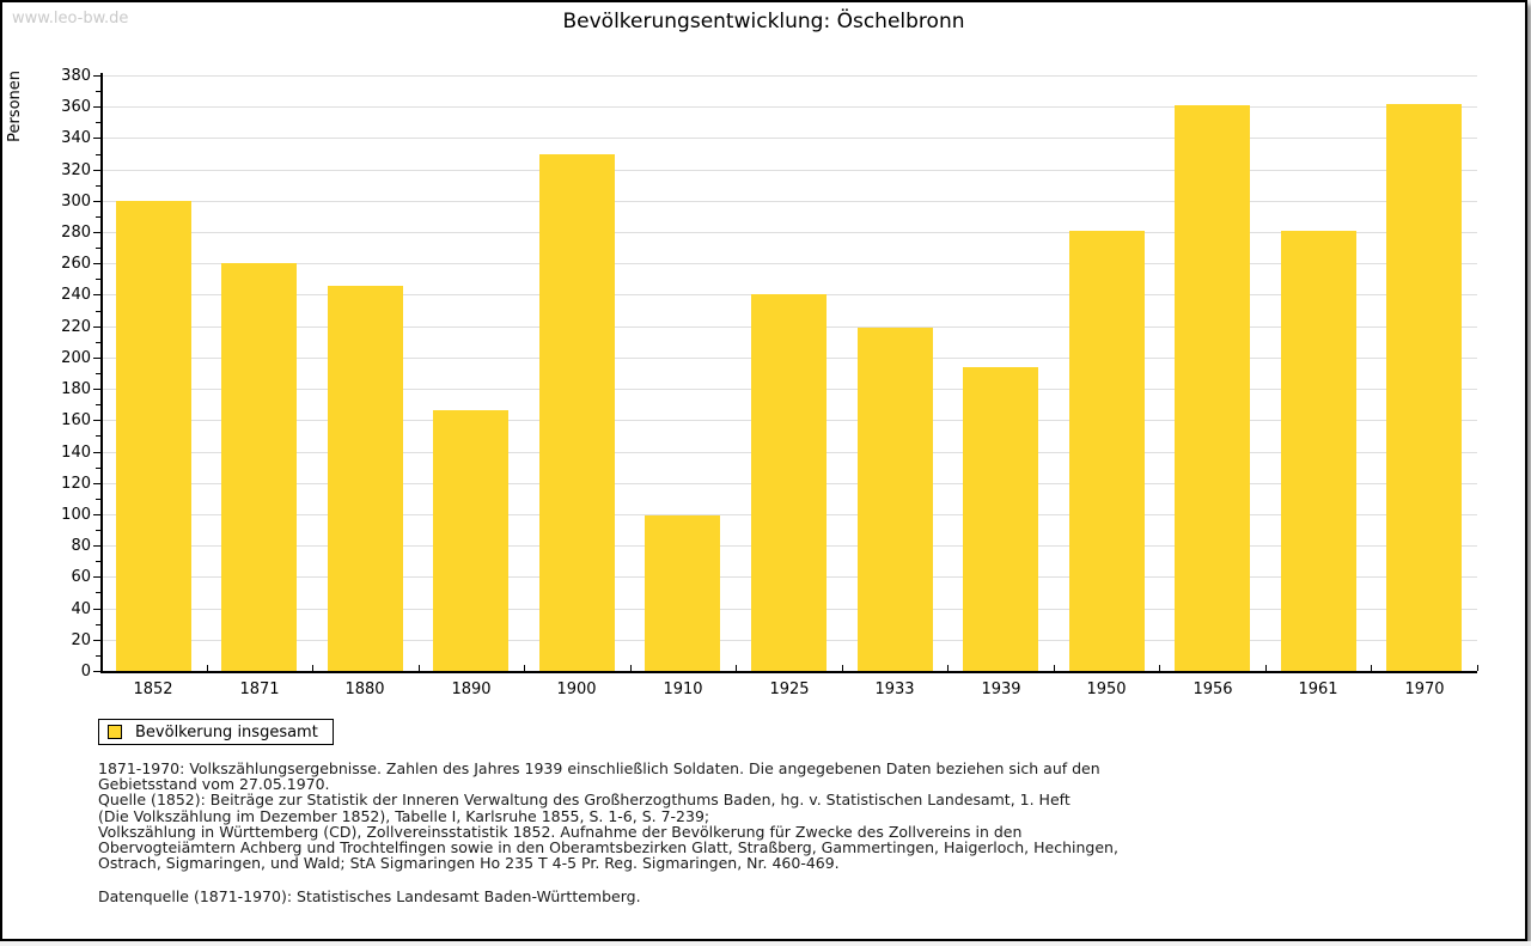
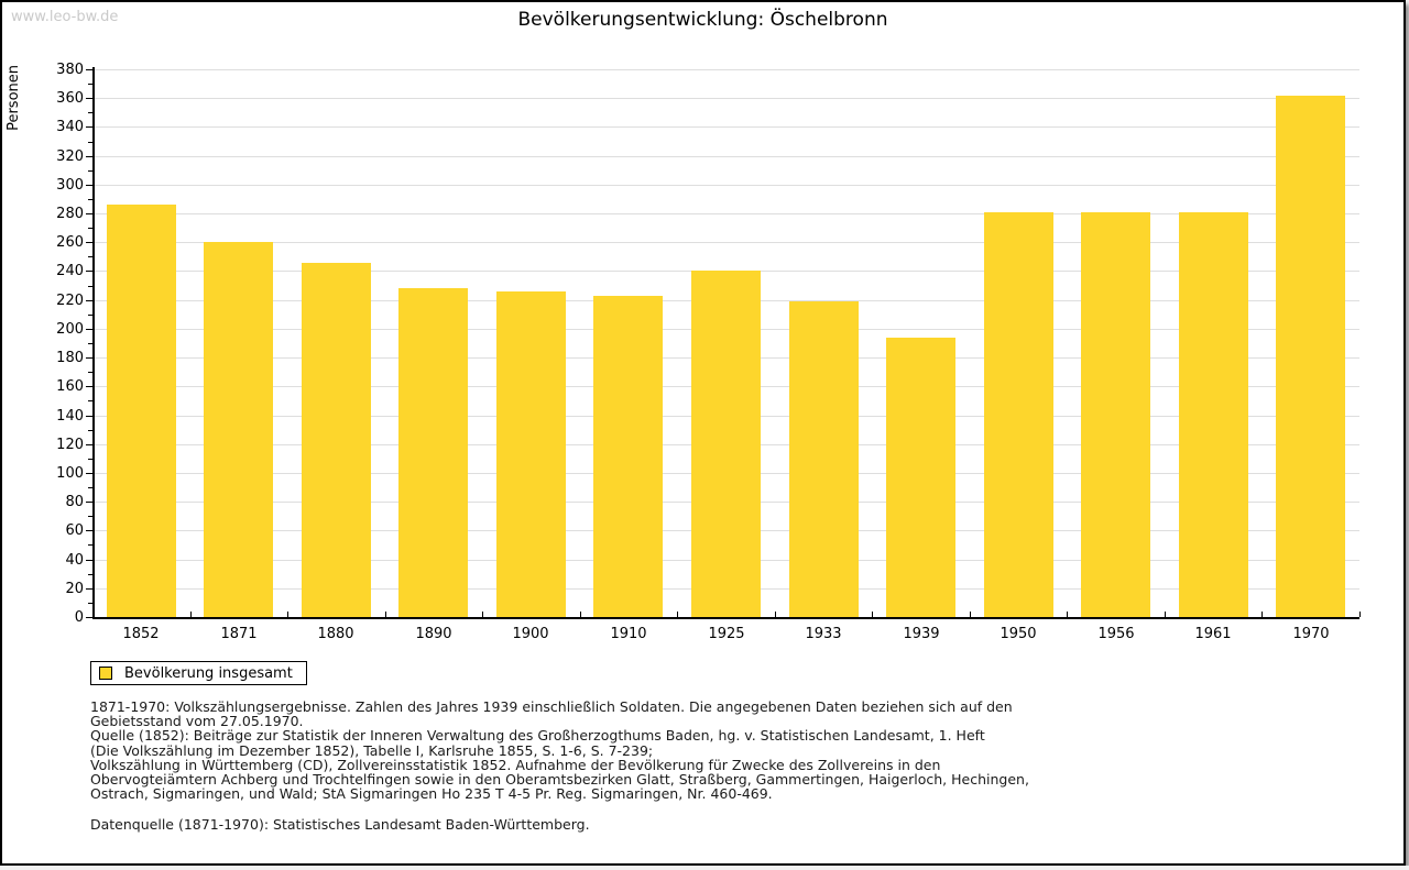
1852: 300 -> 286
1890: 166 -> 228
1900: 330 -> 226
1910: 99 -> 223
1956: 361 -> 281
